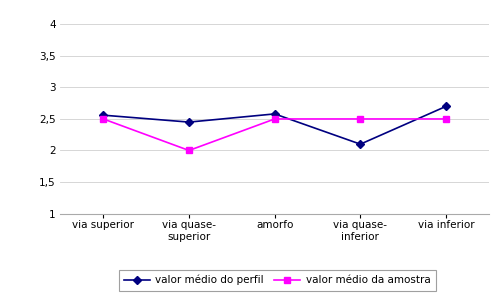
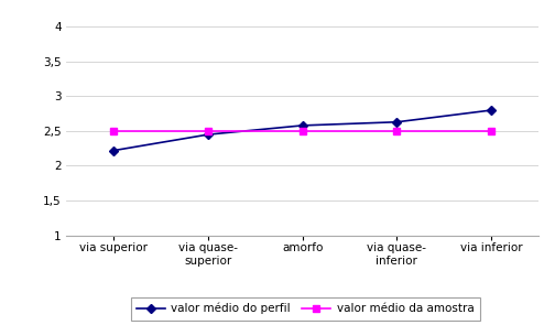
valor médio do perfil/via superior: 2,56 -> 2,22
valor médio da amostra/via quase- superior: 2,0 -> 2,5
valor médio do perfil/via quase- inferior: 2,10 -> 2,63
valor médio do perfil/via inferior: 2,70 -> 2,80
